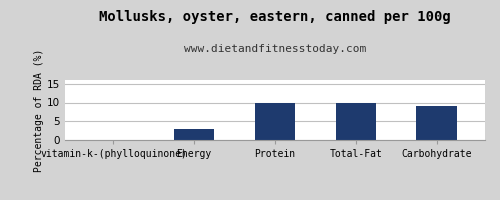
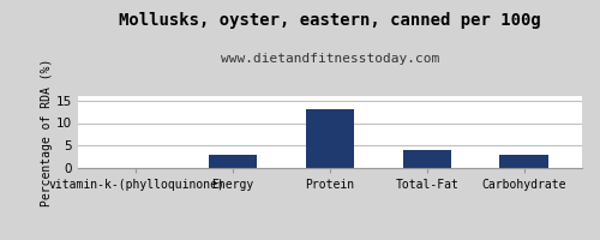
Protein: 10 -> 13
Total-Fat: 10 -> 4
Carbohydrate: 9 -> 3
